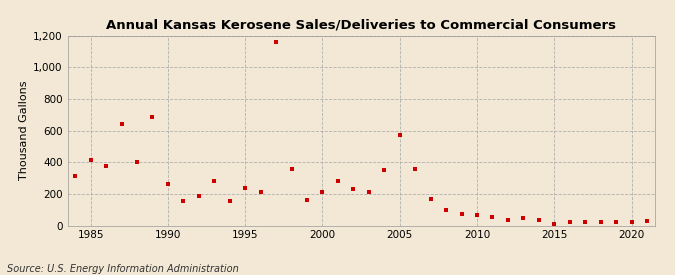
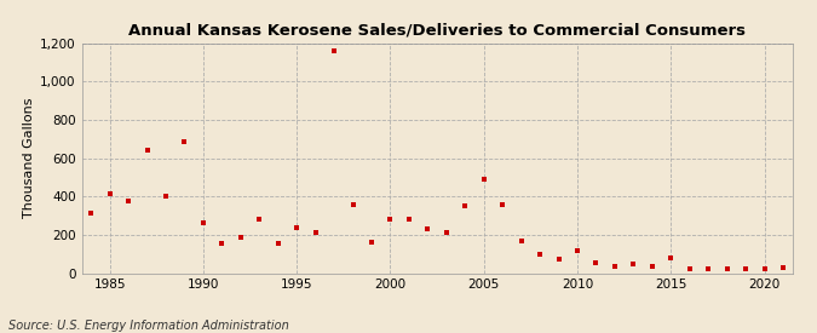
2000: 220 -> 280
2005: 570 -> 490
2010: 60 -> 120
2015: 10 -> 80
